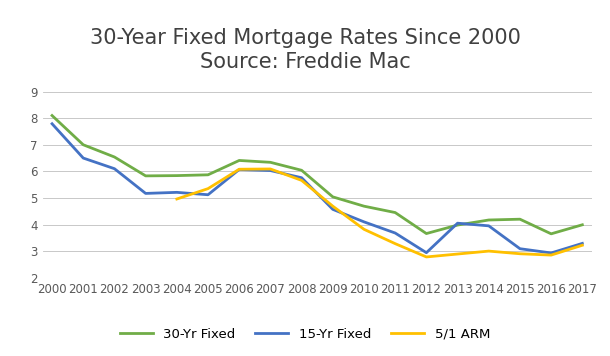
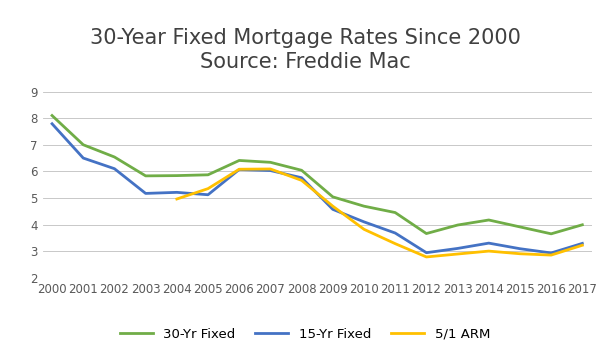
15-Yr Fixed/2013: 4.05 -> 3.10
15-Yr Fixed/2014: 3.95 -> 3.30
30-Yr Fixed/2015: 4.20 -> 3.91
